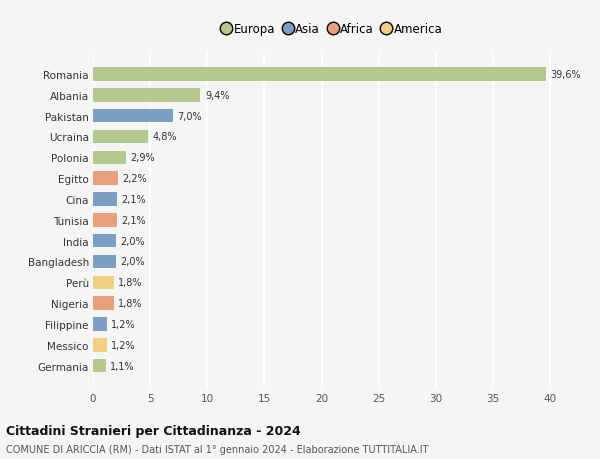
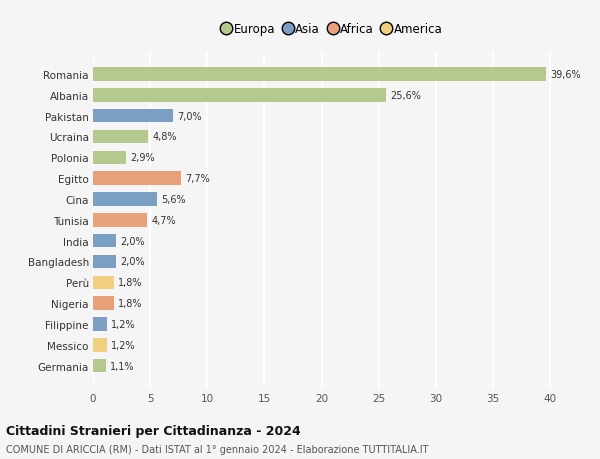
Albania: 9,4% -> 25,6%
Egitto: 2,2% -> 7,7%
Cina: 2,1% -> 5,6%
Tunisia: 2,1% -> 4,7%
